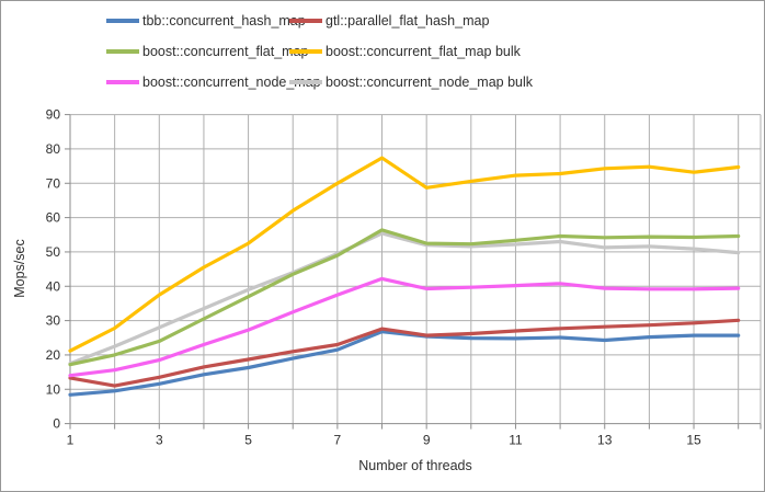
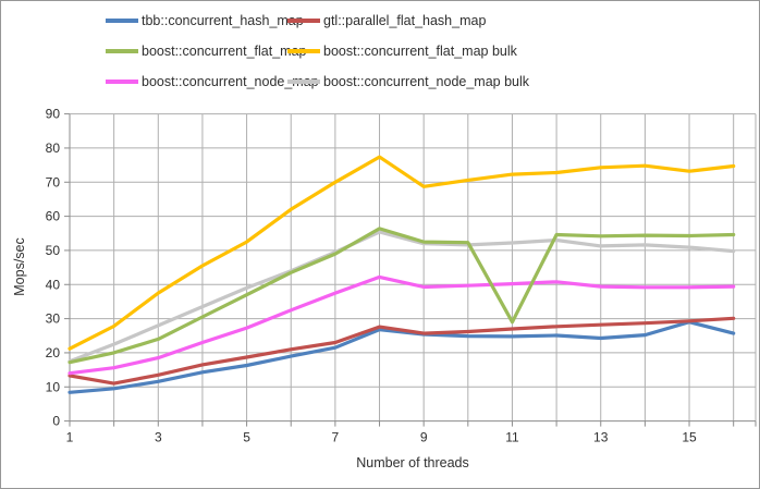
boost::concurrent_flat_map/11: 53 -> 29
tbb::concurrent_hash_map/15: 26 -> 29
